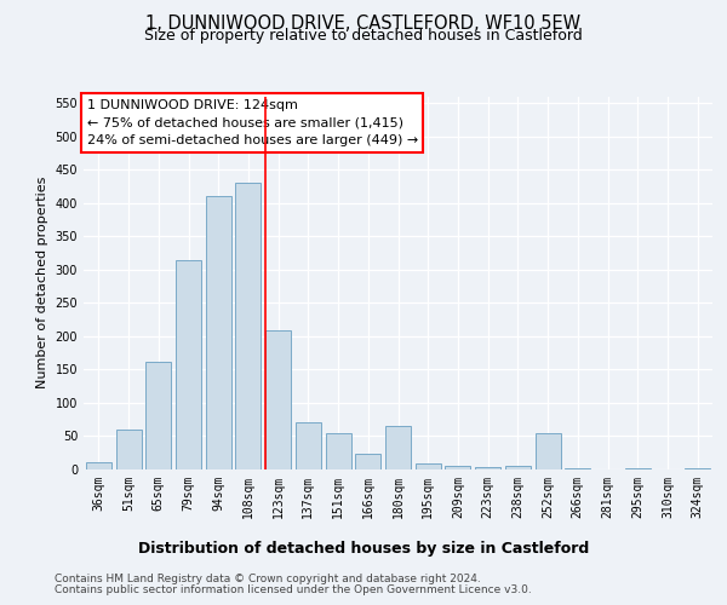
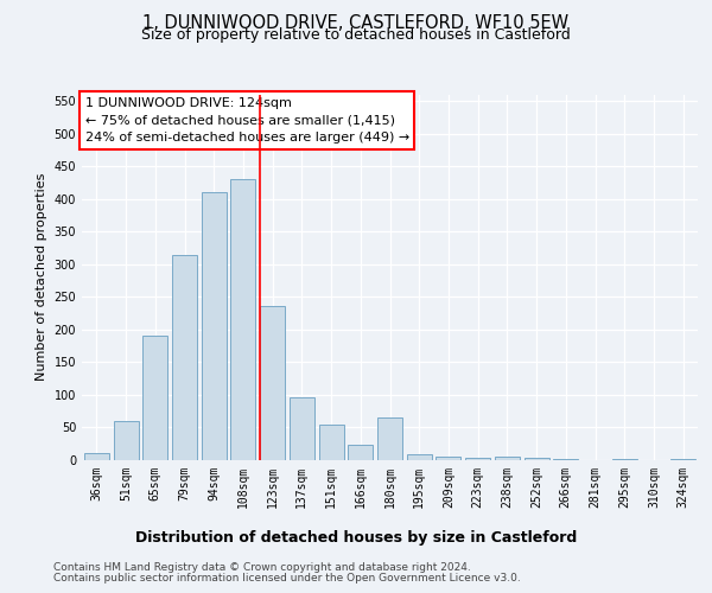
65sqm: 162 -> 190
123sqm: 208 -> 235
137sqm: 70 -> 95
252sqm: 54 -> 2
